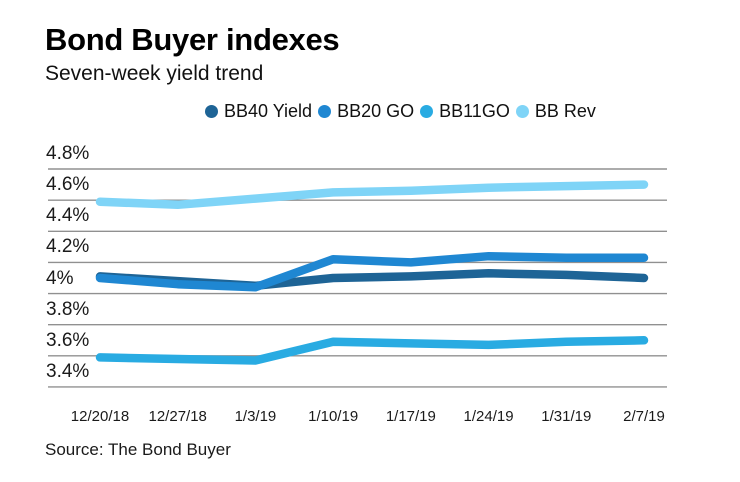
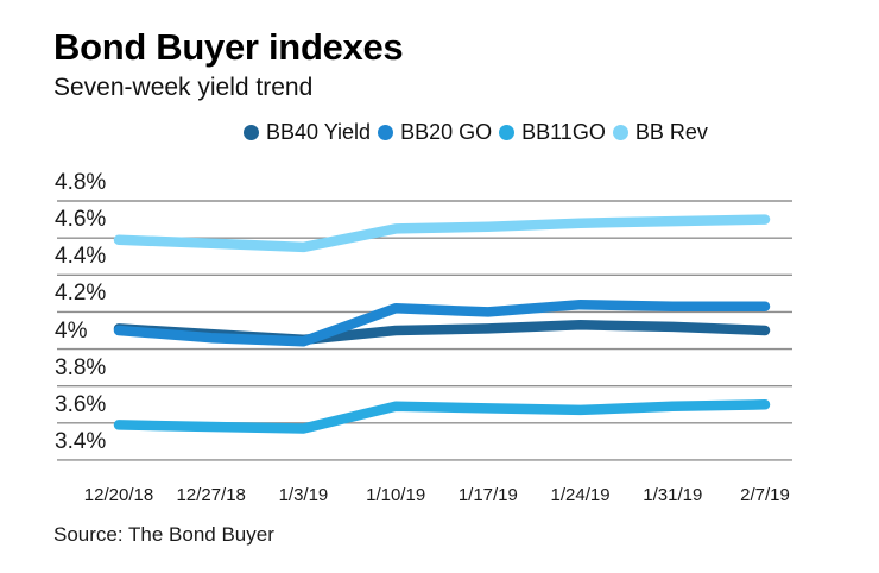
BB Rev/1/3/19: 4.61% -> 4.55%
